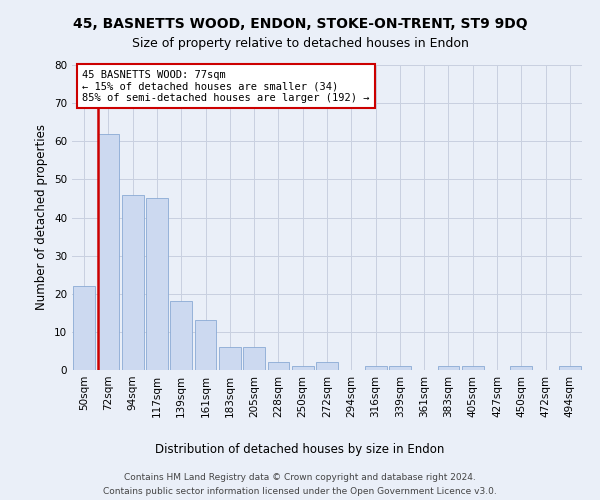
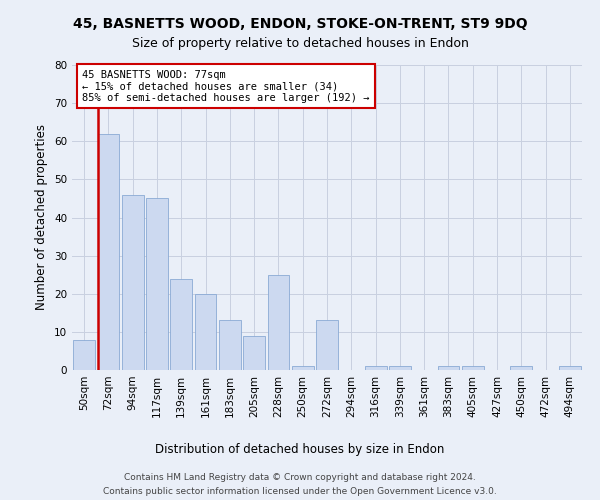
50sqm: 22 -> 8
139sqm: 18 -> 24
161sqm: 13 -> 20
183sqm: 6 -> 13
205sqm: 6 -> 9
228sqm: 2 -> 25
272sqm: 2 -> 13
